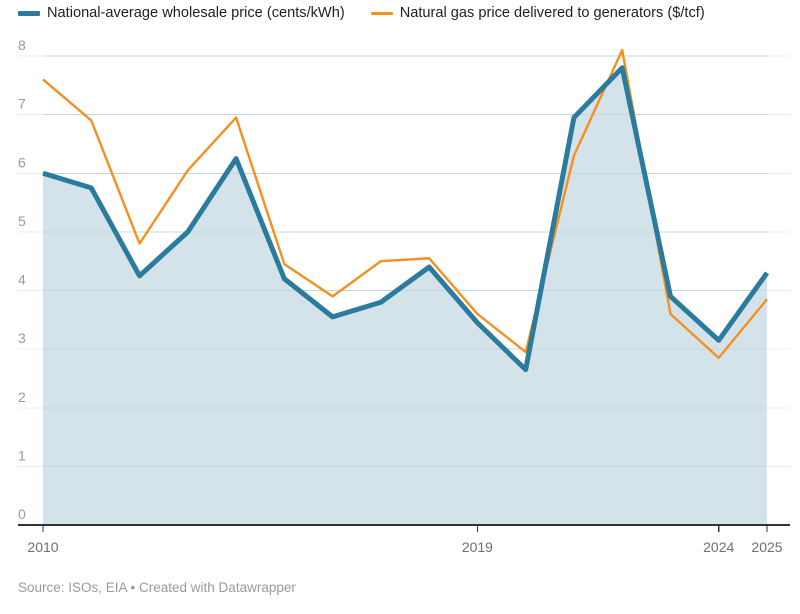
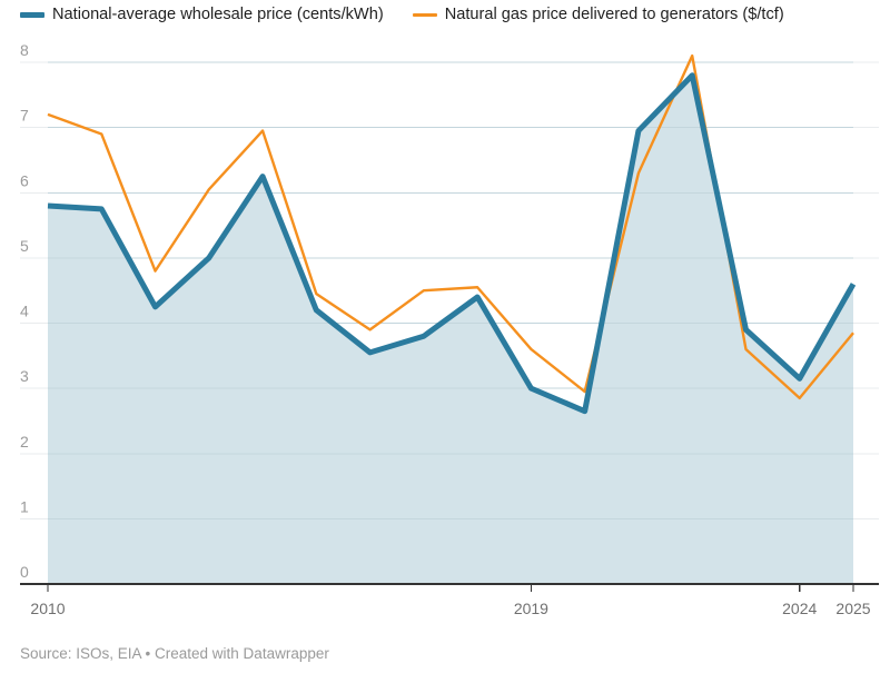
National-average wholesale price (cents/kWh)/2010: 6.0 -> 5.8
Natural gas price delivered to generators ($/tcf)/2010: 7.6 -> 7.2
National-average wholesale price (cents/kWh)/2019: 3.5 -> 3.0
National-average wholesale price (cents/kWh)/2025: 4.3 -> 4.6
